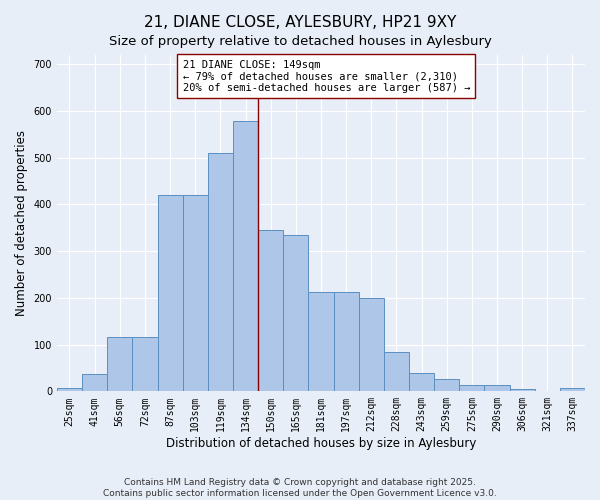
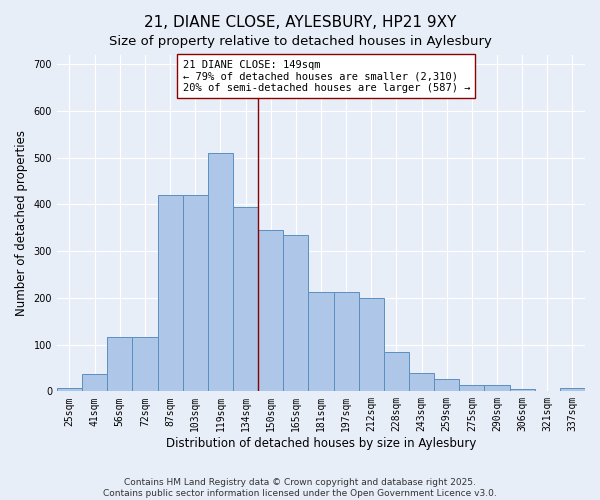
134sqm: 578 -> 395
